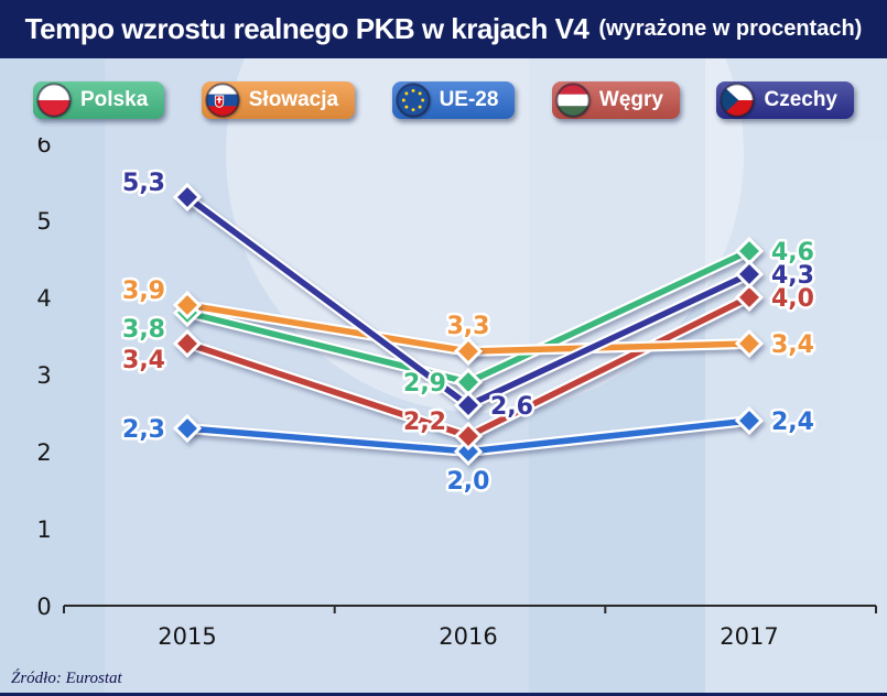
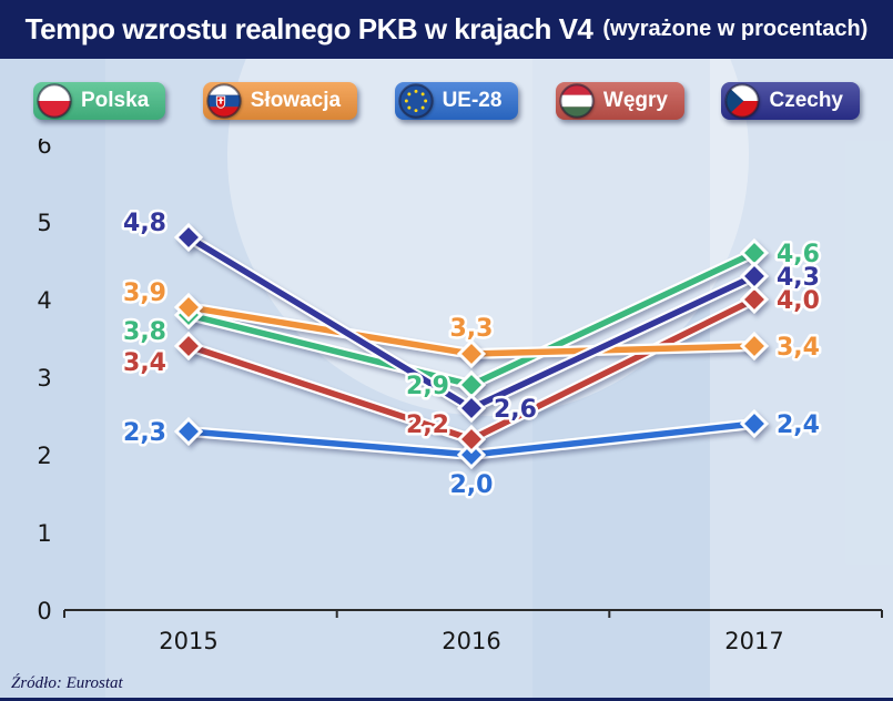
Czechy/2015: 5,3 -> 4,8
